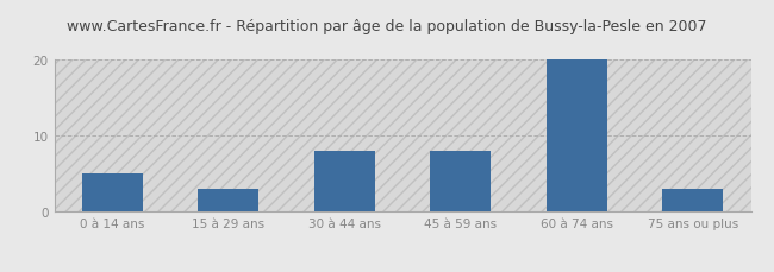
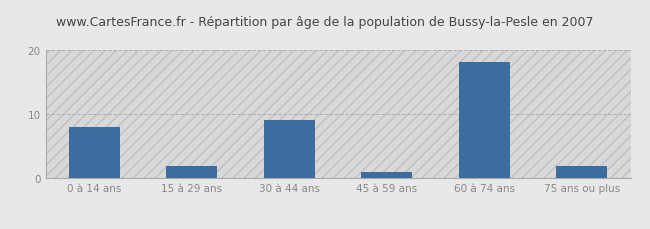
0 à 14 ans: 5 -> 8
15 à 29 ans: 3 -> 2
30 à 44 ans: 8 -> 9
45 à 59 ans: 8 -> 1
60 à 74 ans: 20 -> 18
75 ans ou plus: 3 -> 2
